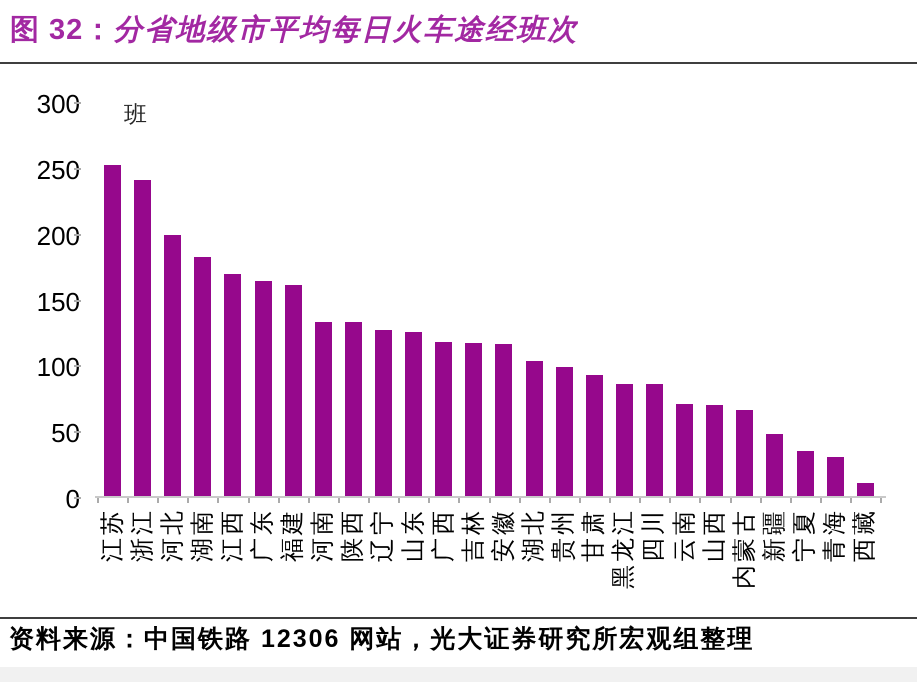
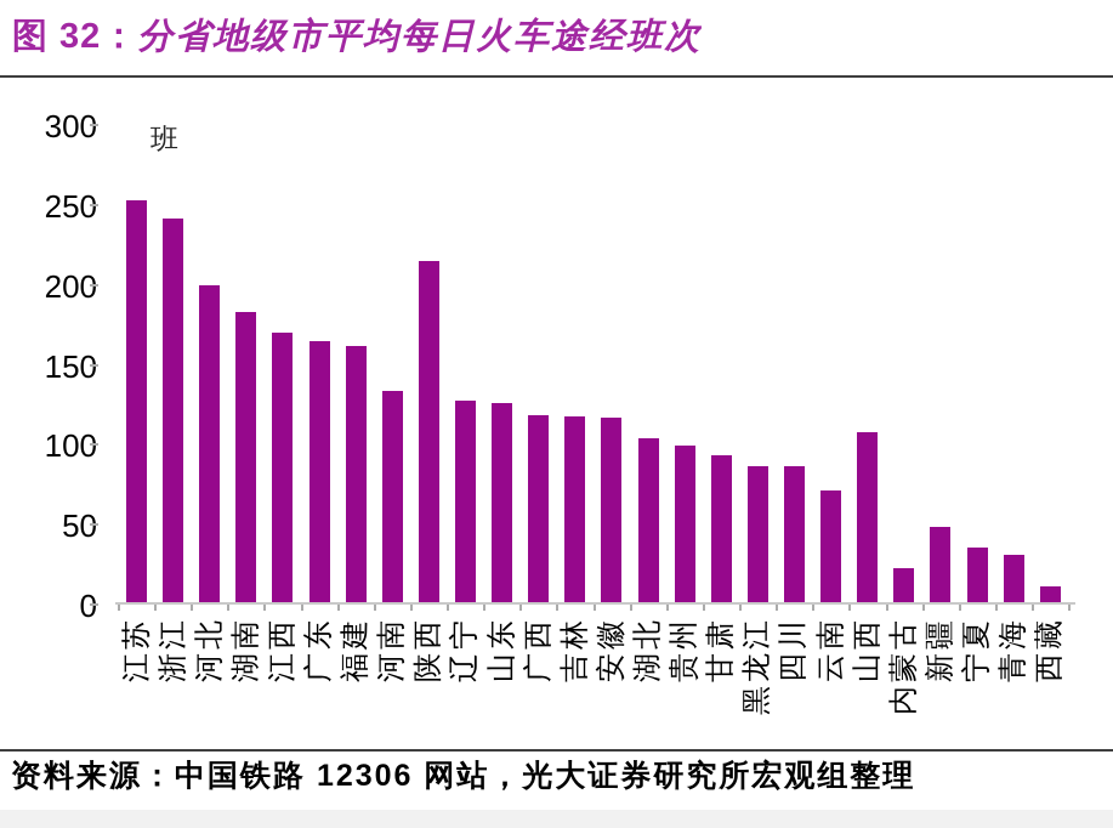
陕西: 133 -> 214
山西: 70 -> 107
内蒙古: 66 -> 22
